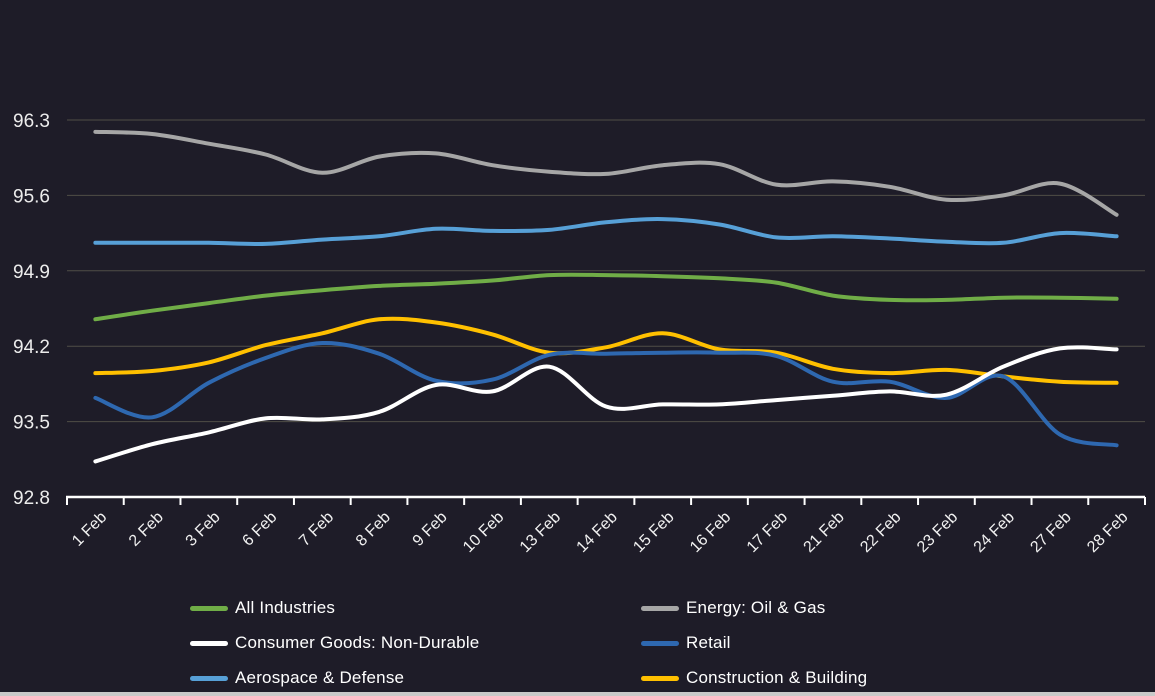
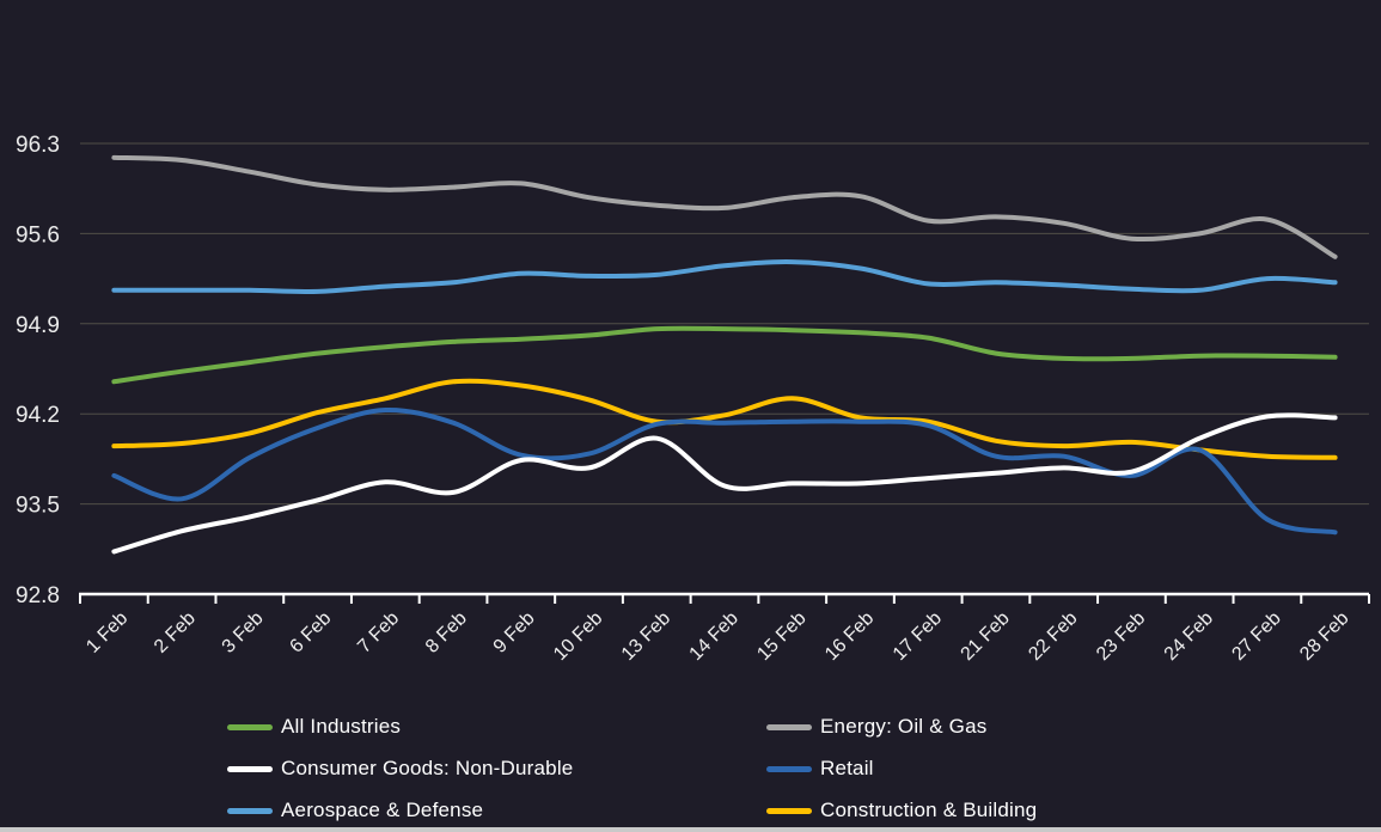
Energy: Oil & Gas/7 Feb: 95.81 -> 95.94
Consumer Goods: Non-Durable/7 Feb: 93.52 -> 93.67
